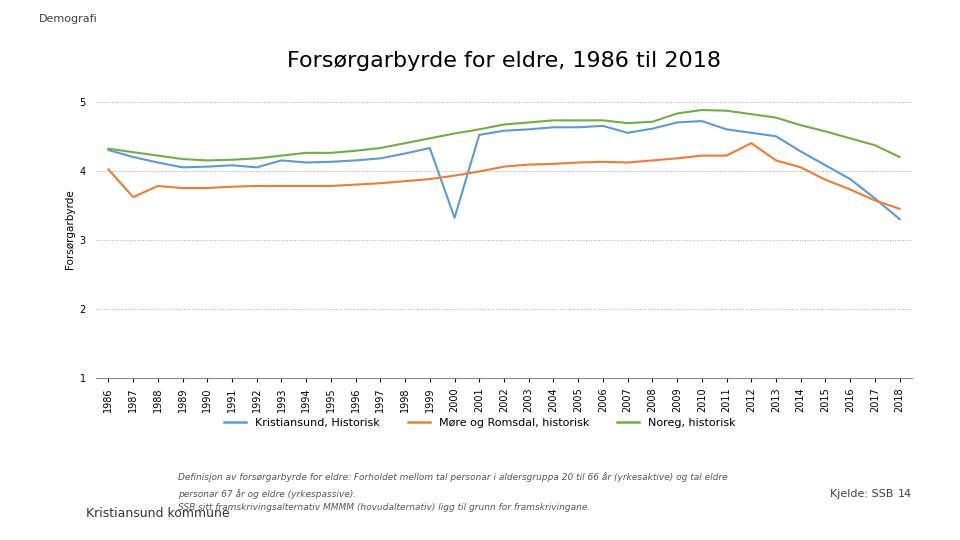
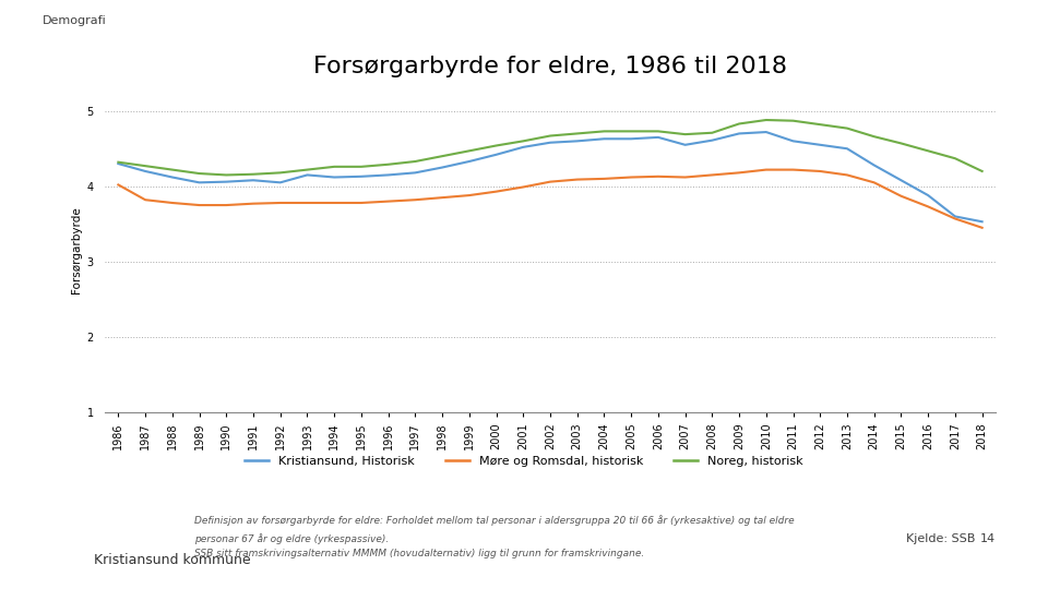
Møre og Romsdal, historisk/1987: 3.62 -> 3.82
Kristiansund, Historisk/2000: 3.32 -> 4.42
Møre og Romsdal, historisk/2012: 4.40 -> 4.20
Kristiansund, Historisk/2018: 3.30 -> 3.53
